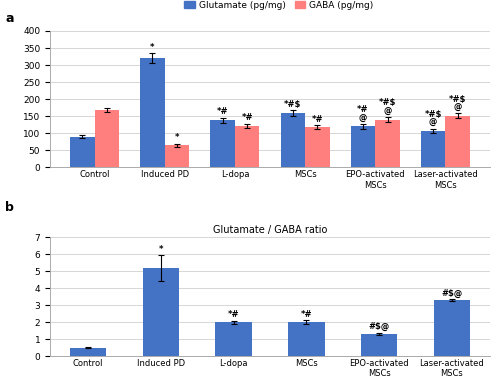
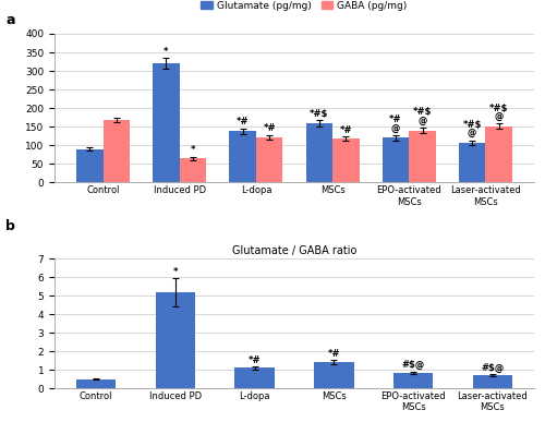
Glutamate / GABA ratio/L-dopa: 2.0 -> 1.1
Glutamate / GABA ratio/MSCs: 2.0 -> 1.4
Glutamate / GABA ratio/EPO-activated MSCs: 1.3 -> 0.8
Glutamate / GABA ratio/Laser-activated MSCs: 3.3 -> 0.7
